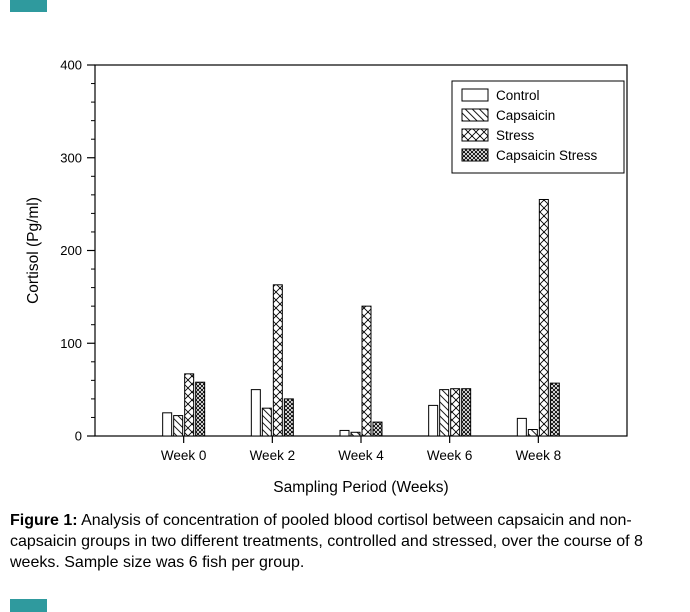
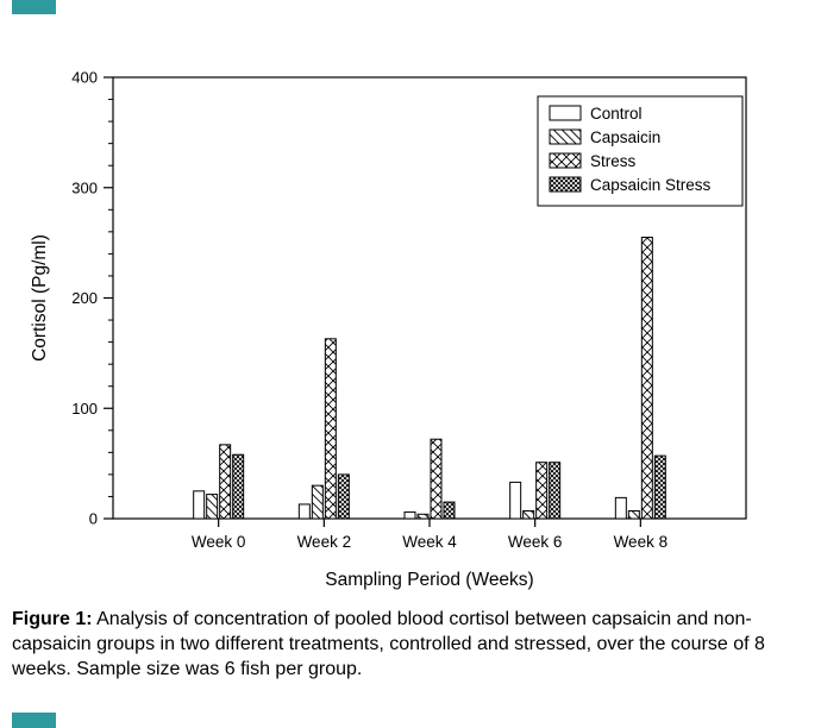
Control/Week 2: 50 -> 10
Stress/Week 4: 140 -> 70
Capsaicin/Week 6: 50 -> 10
